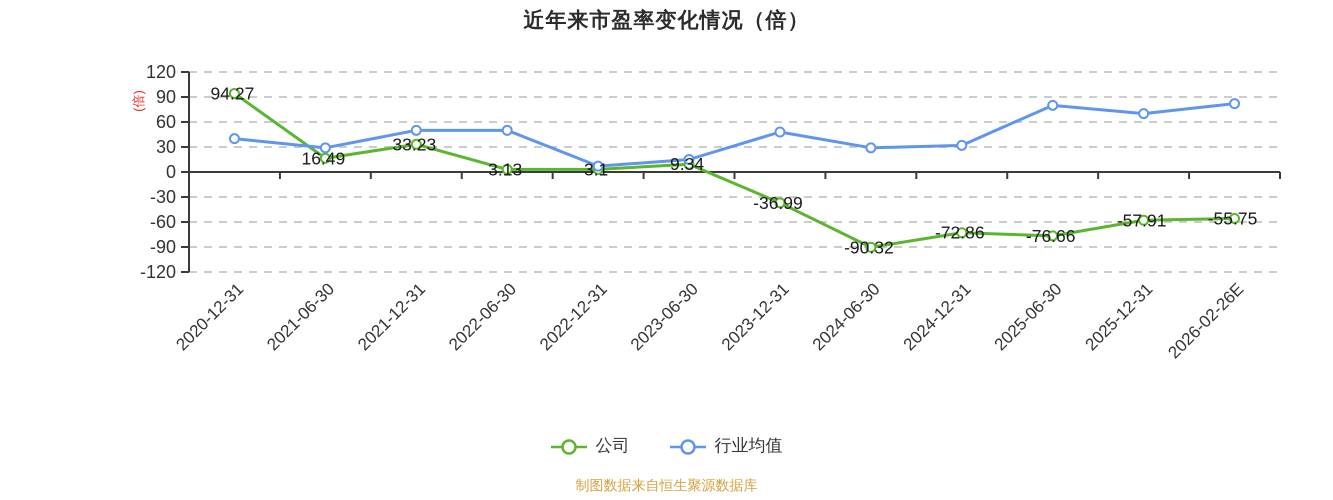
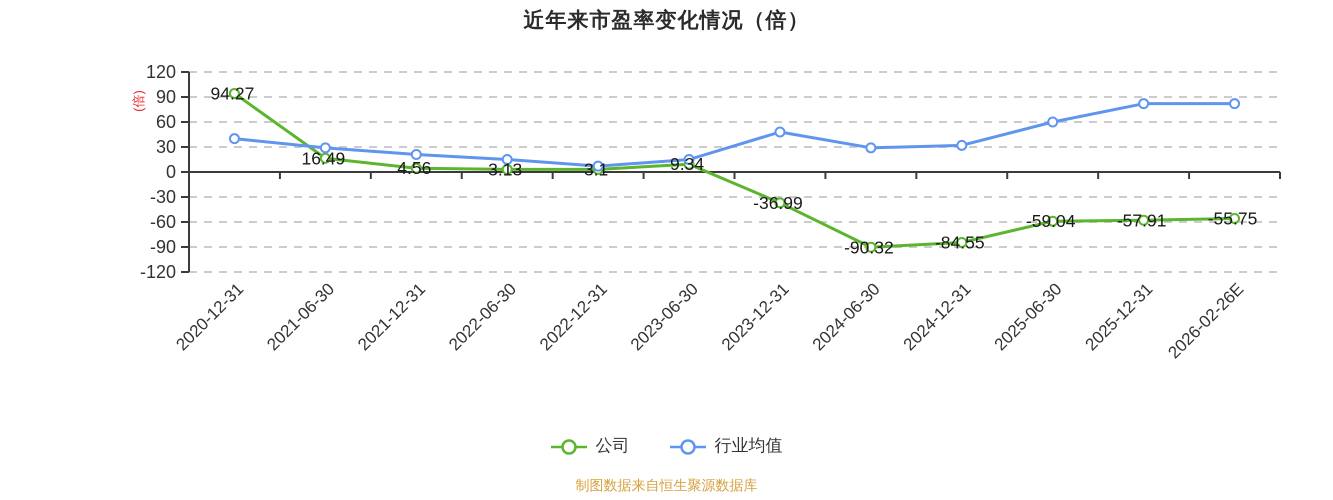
公司/2021-12-31: 33.23 -> 4.56
行业均值/2021-12-31: 50 -> 20
行业均值/2022-06-30: 50 -> 20
公司/2024-12-31: -72.86 -> -84.55
公司/2025-06-30: -76.66 -> -59.04
行业均值/2025-06-30: 80 -> 60
行业均值/2025-12-31: 70 -> 80
